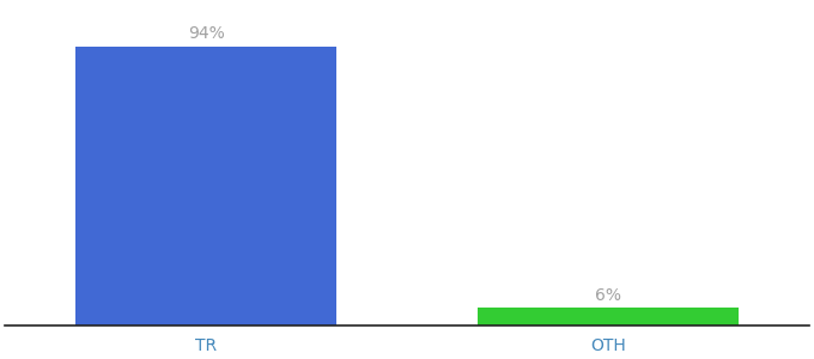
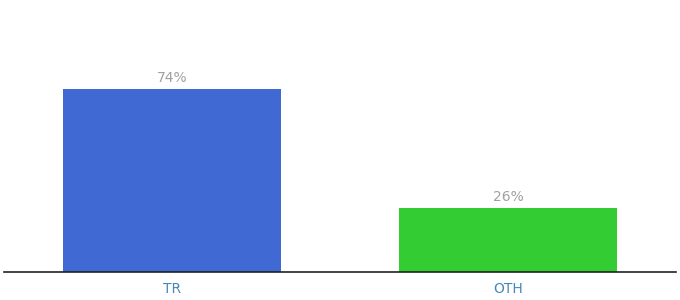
TR: 94% -> 74%
OTH: 6% -> 26%
